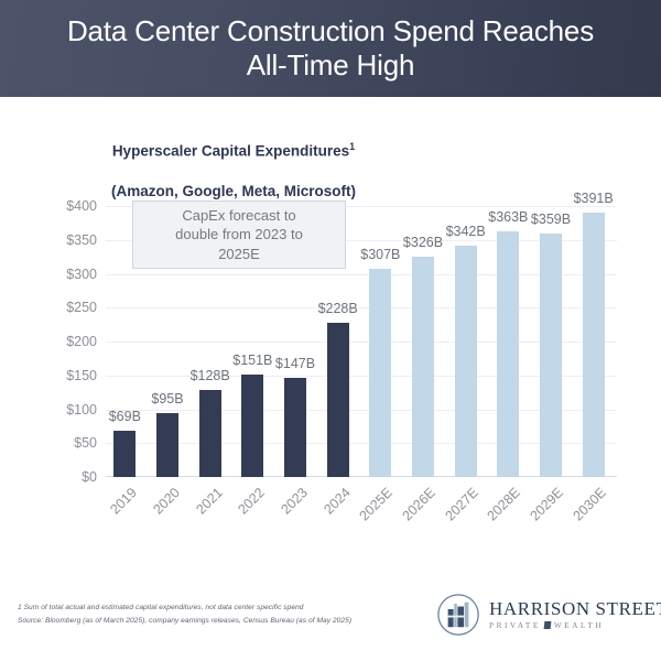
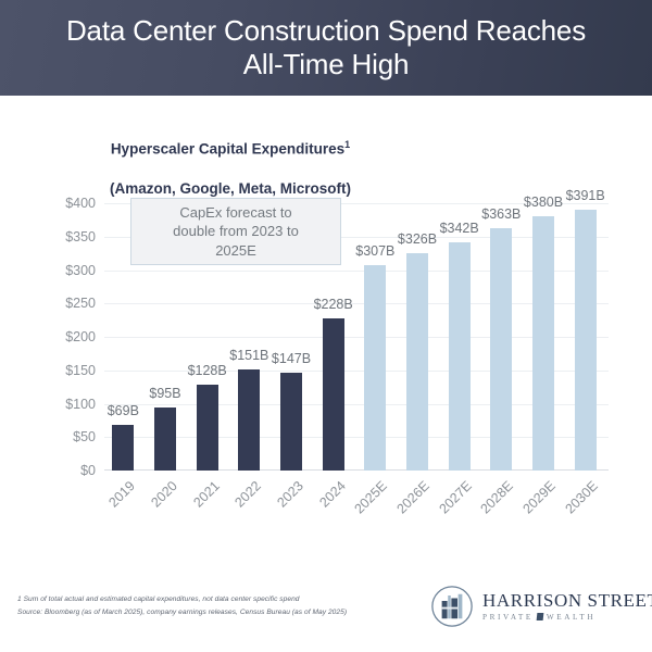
2029E: $359B -> $380B
